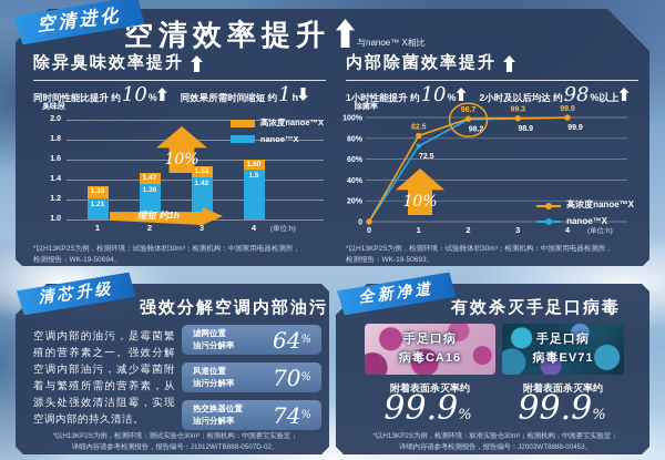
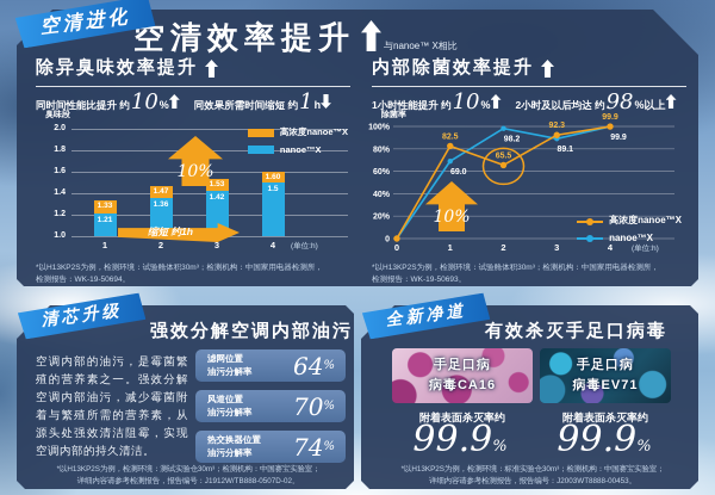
内部除菌效率提升/nanoe™X/1: 72.5 -> 69.0
内部除菌效率提升/高浓度nanoe™X/2: 98.7 -> 65.5
内部除菌效率提升/高浓度nanoe™X/3: 99.3 -> 92.3
内部除菌效率提升/nanoe™X/3: 98.9 -> 89.1
